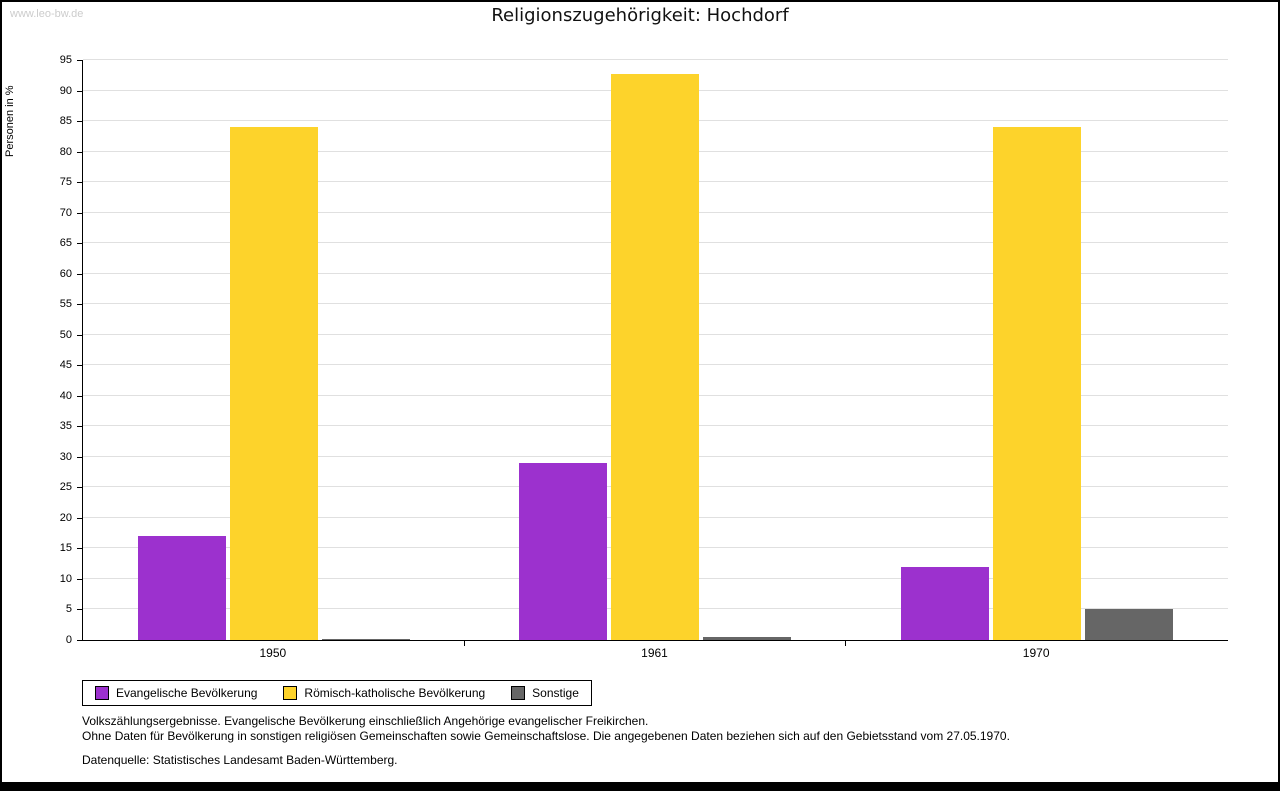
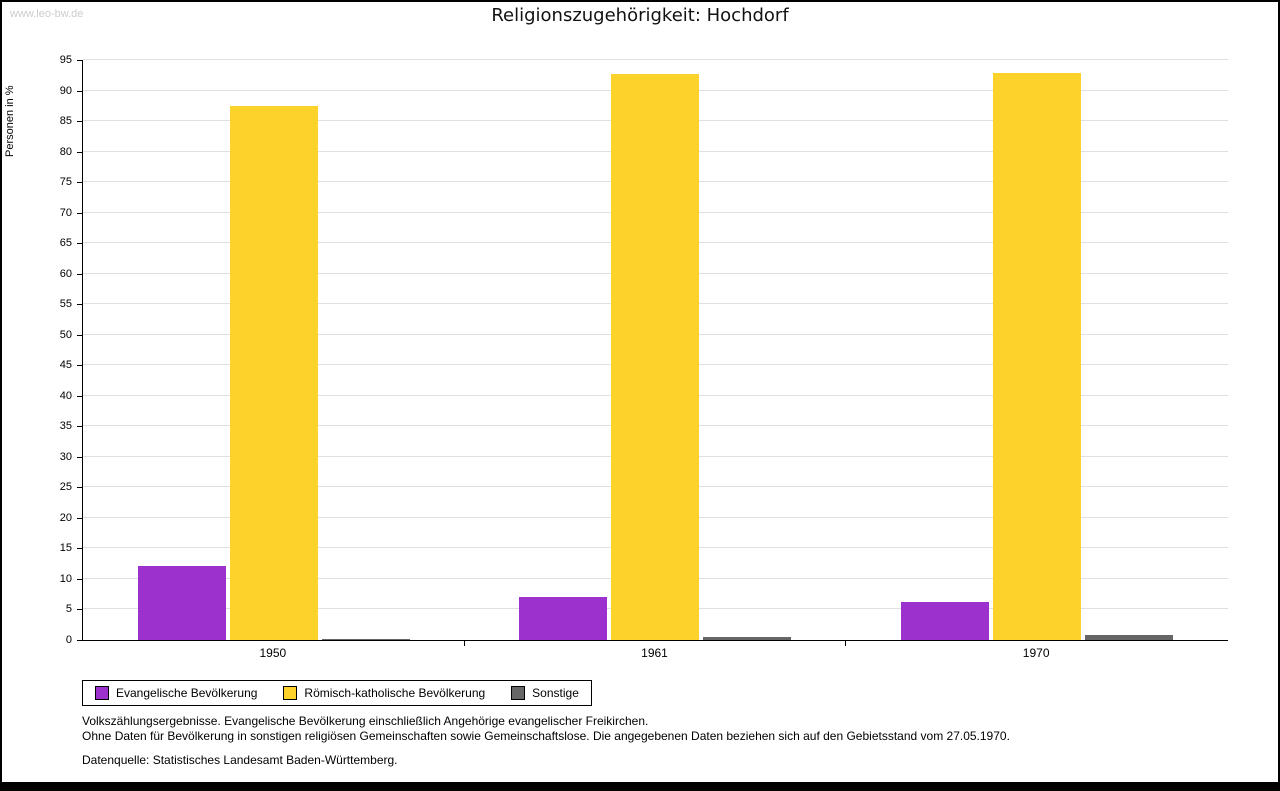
Evangelische Bevölkerung/1950: 17 -> 12
Römisch-katholische Bevölkerung/1950: 84 -> 88
Evangelische Bevölkerung/1961: 29 -> 7
Evangelische Bevölkerung/1970: 12 -> 6
Römisch-katholische Bevölkerung/1970: 84 -> 93
Sonstige/1970: 5 -> 1
